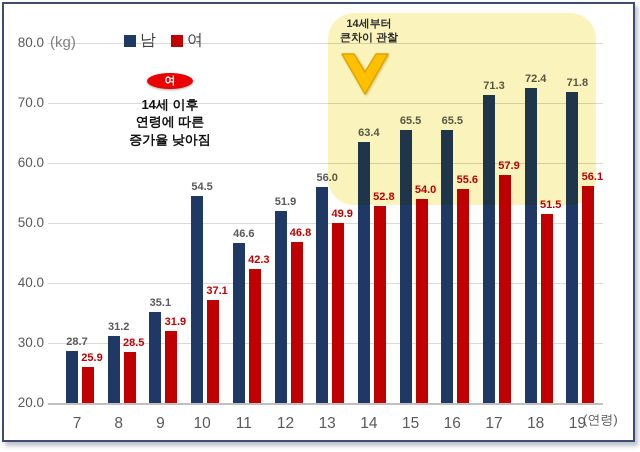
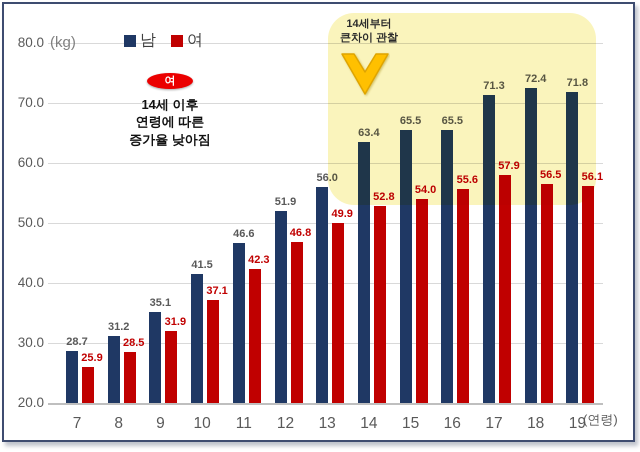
남/10: 54.5 -> 41.5
여/18: 51.5 -> 56.5
